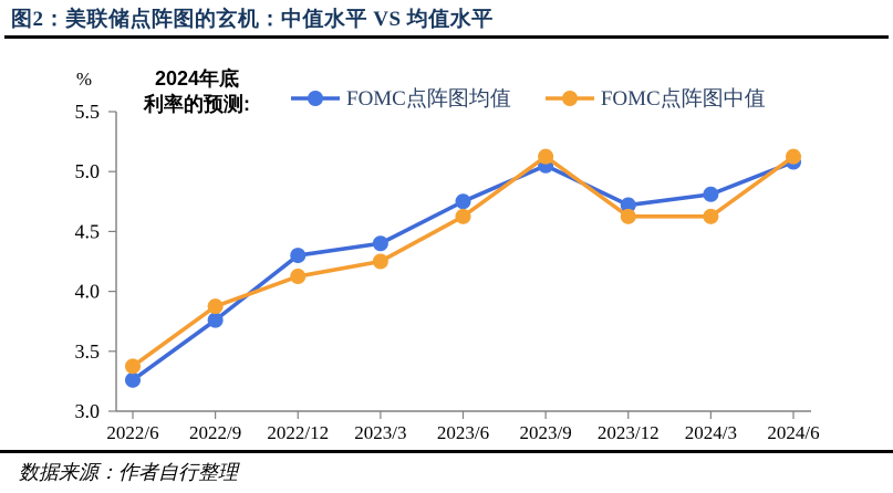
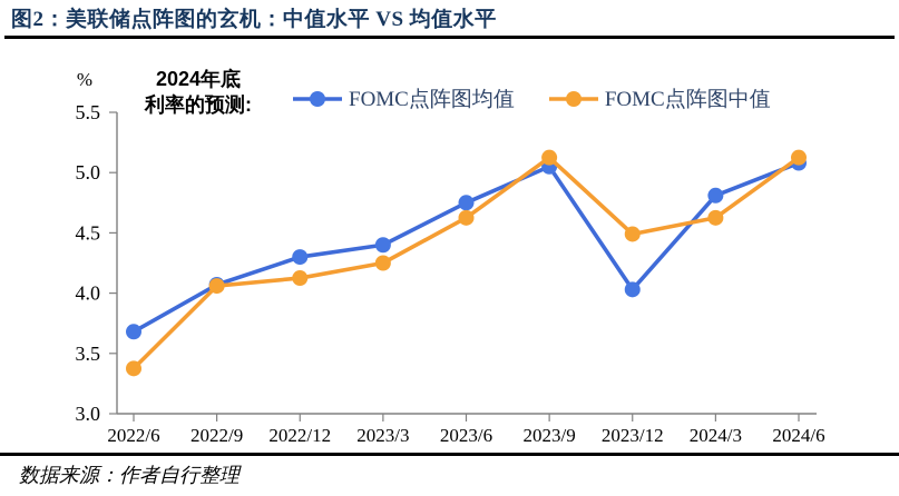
FOMC点阵图均值/2022/6: 3.26 -> 3.68
FOMC点阵图均值/2022/9: 3.76 -> 4.07
FOMC点阵图中值/2022/9: 3.88 -> 4.06
FOMC点阵图均值/2023/12: 4.72 -> 4.03
FOMC点阵图中值/2023/12: 4.62 -> 4.49
